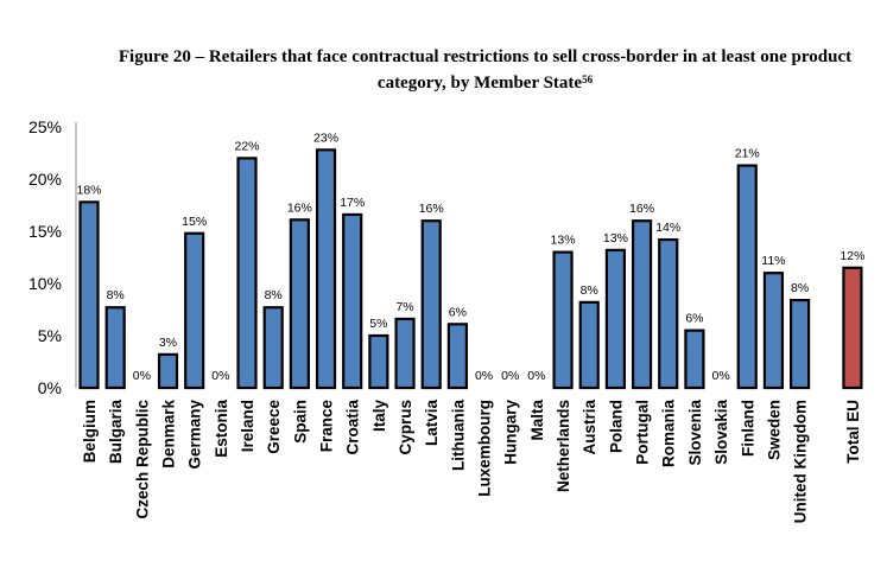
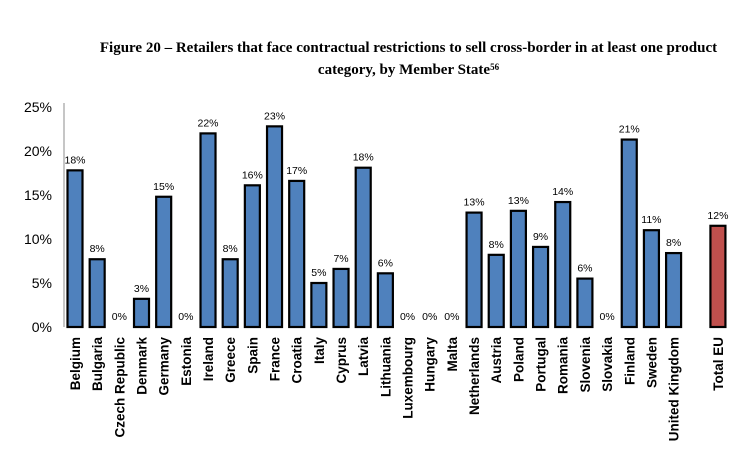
Latvia: 16% -> 18%
Portugal: 16% -> 9%
